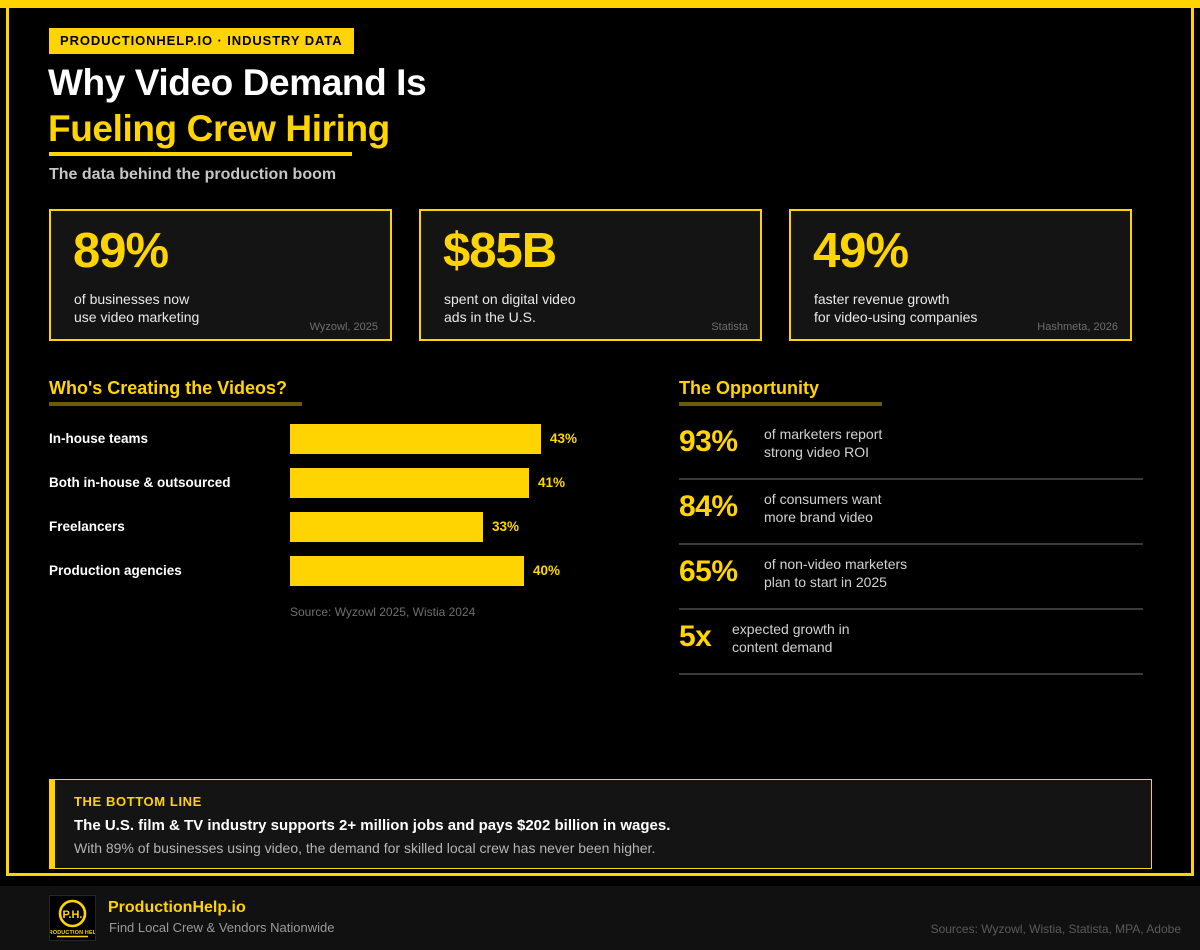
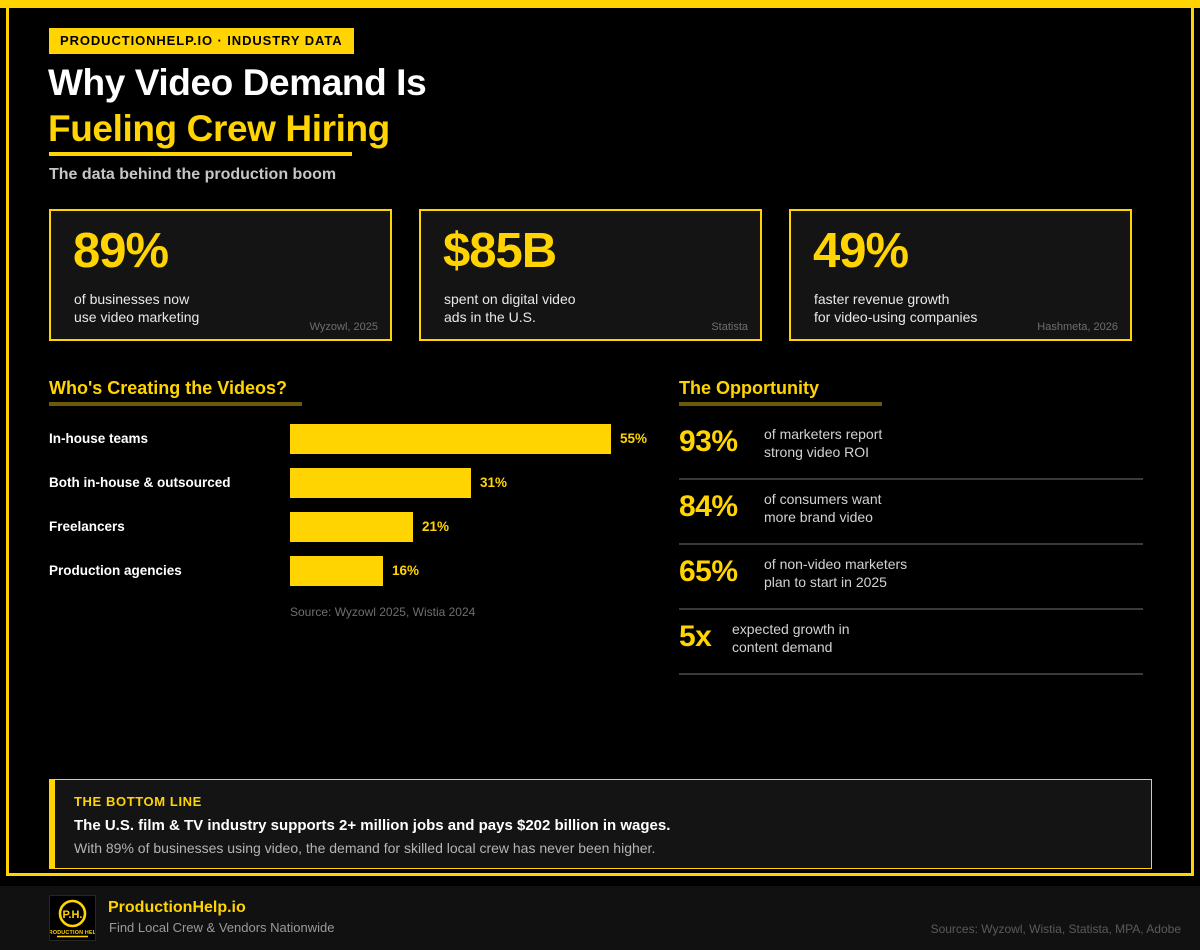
In-house teams: 43% -> 55%
Both in-house & outsourced: 41% -> 31%
Freelancers: 33% -> 21%
Production agencies: 40% -> 16%
